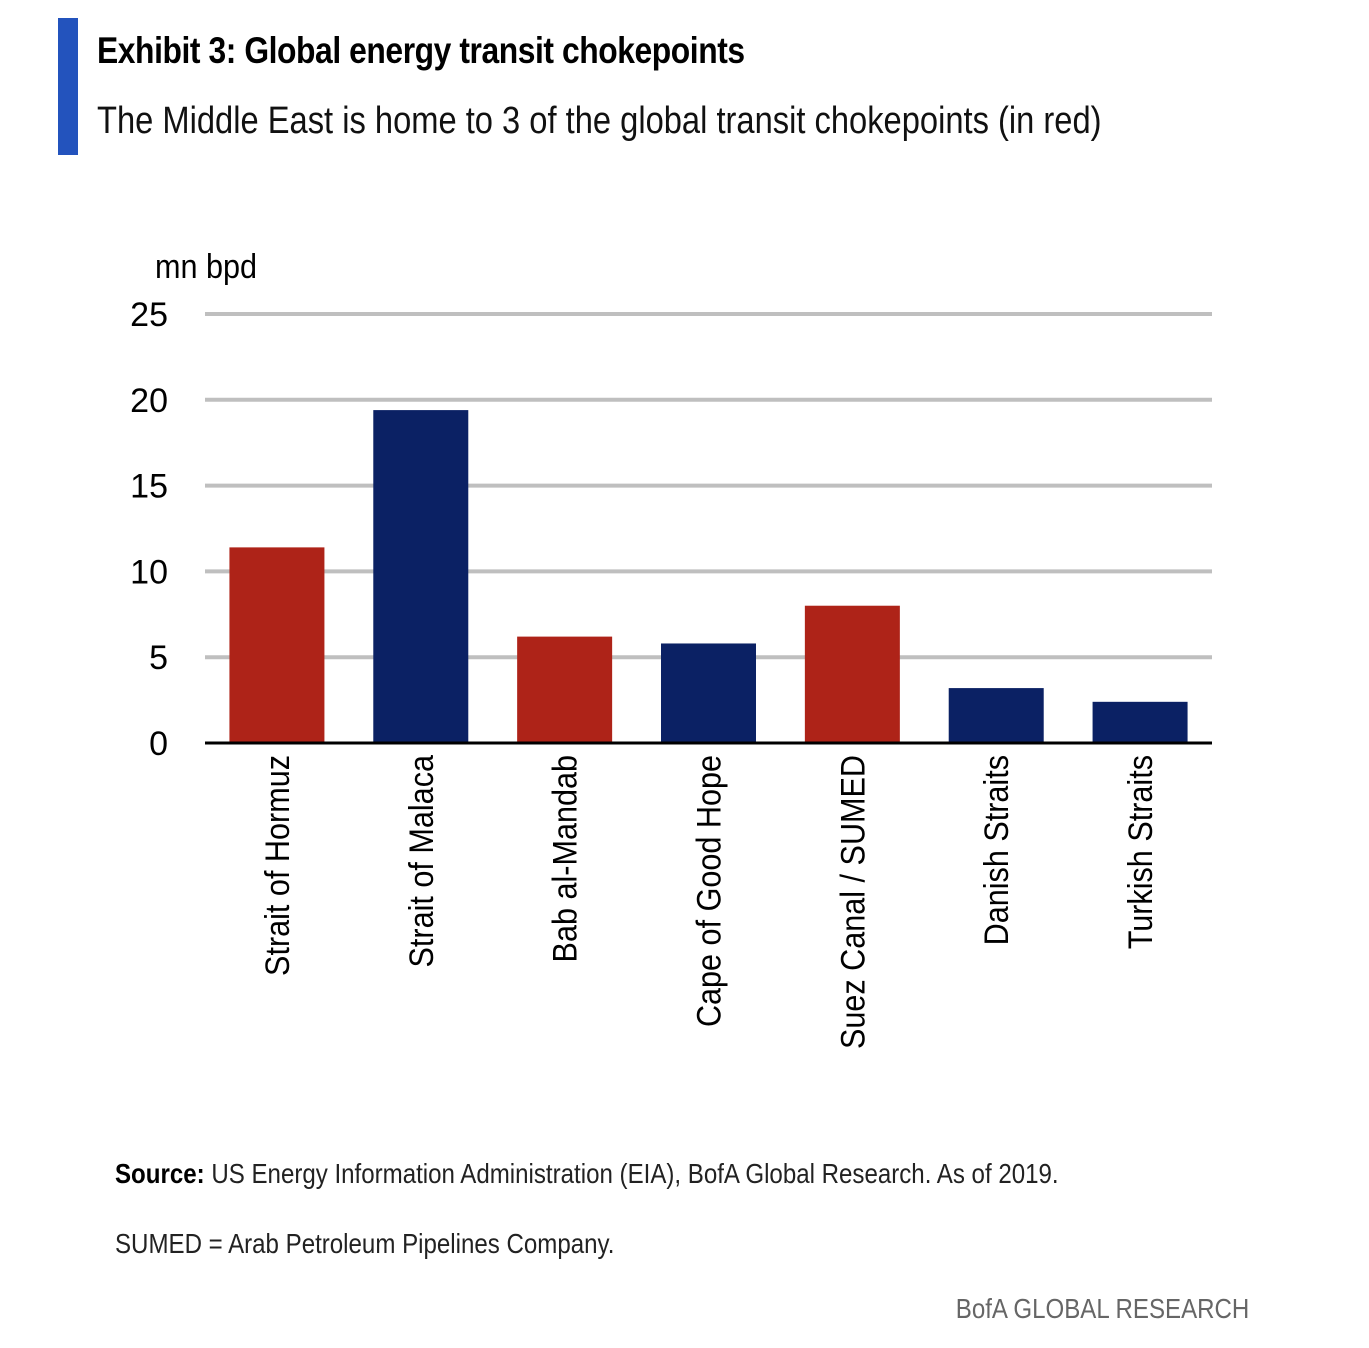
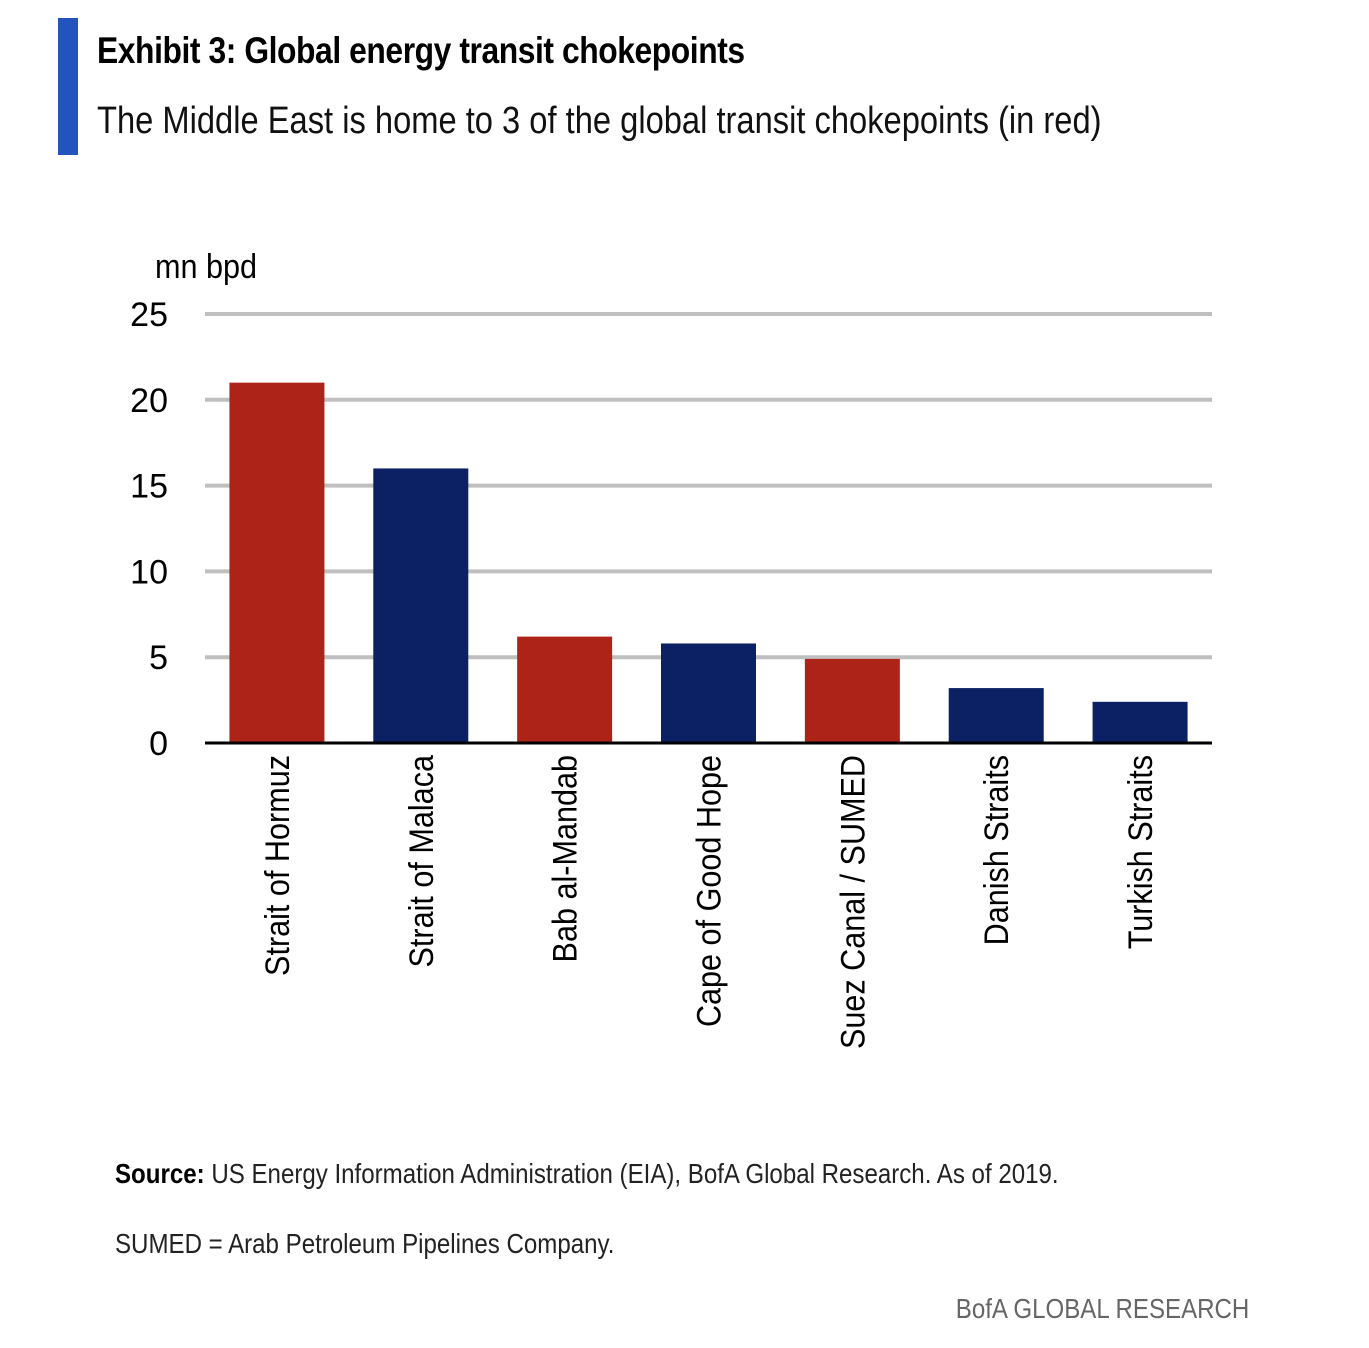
Strait of Hormuz: 11.4 -> 21.0
Strait of Malaca: 19.4 -> 16.0
Suez Canal / SUMED: 8.0 -> 4.9
